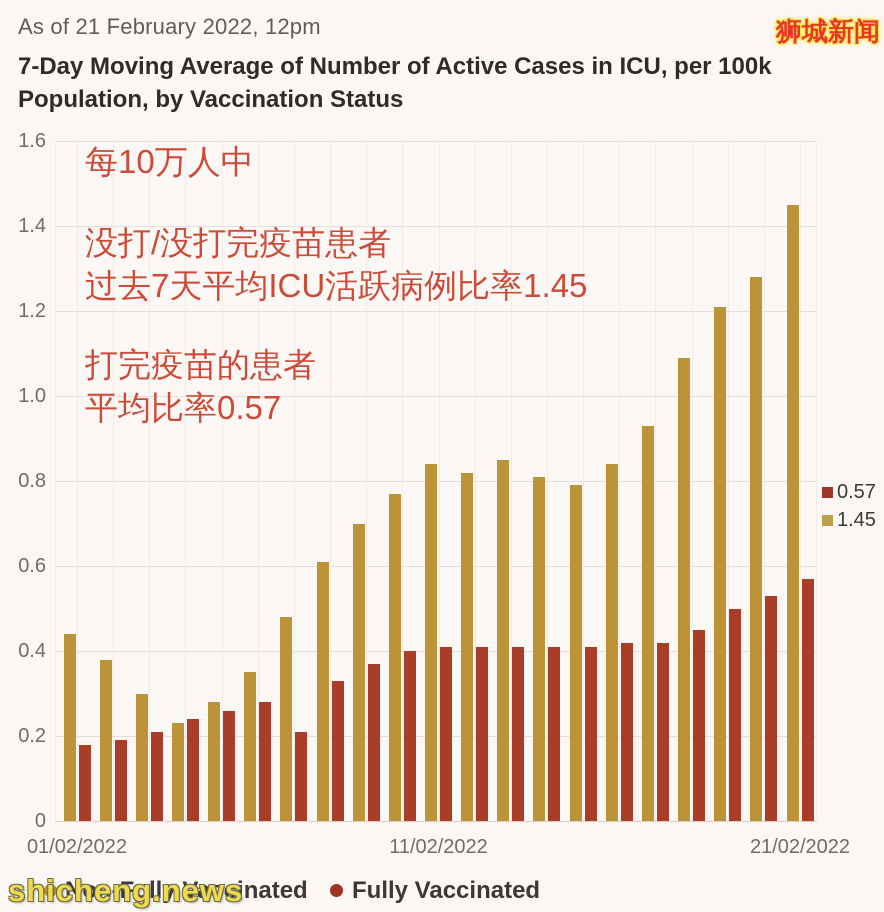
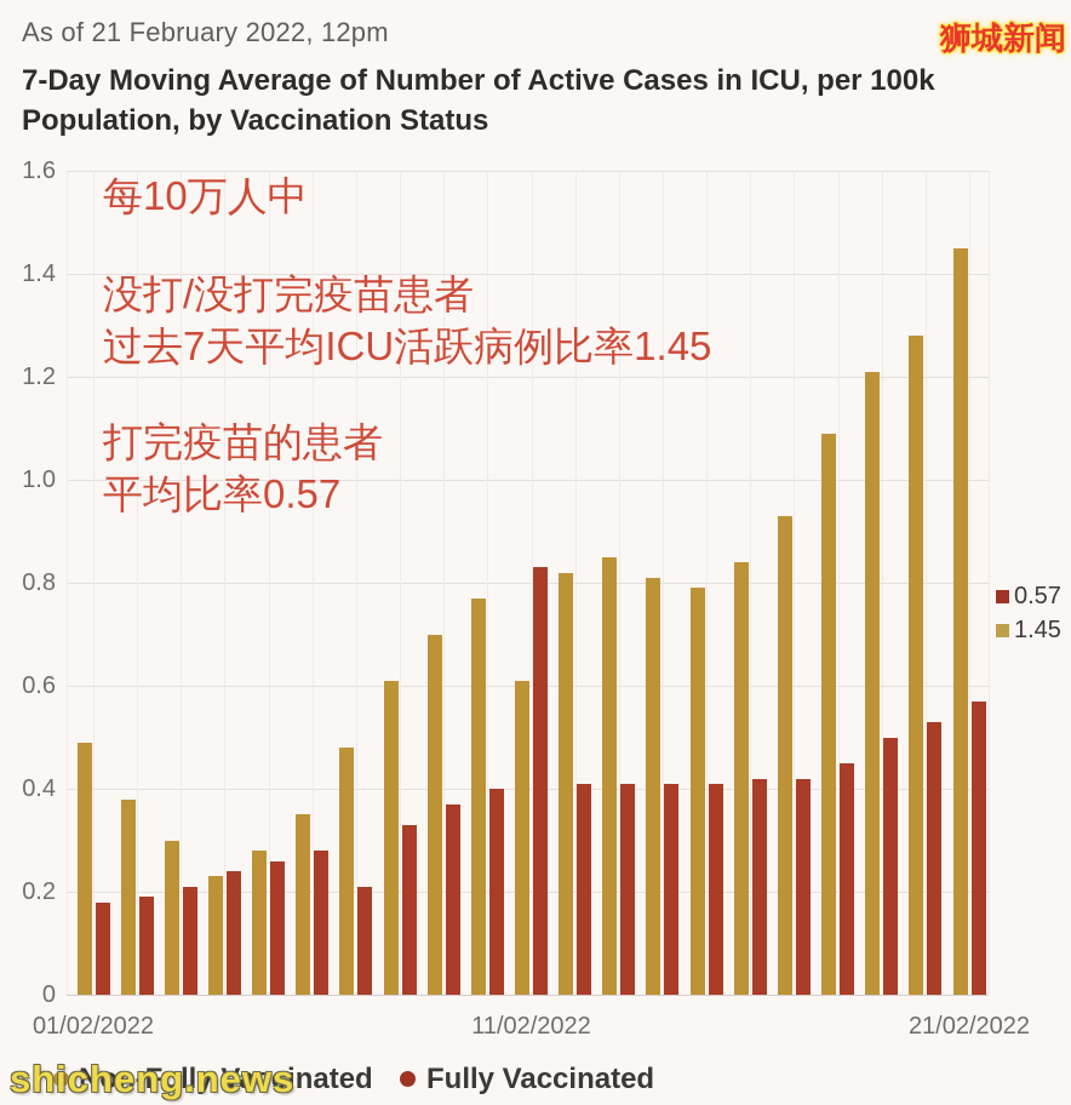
Non-Fully Vaccinated/01/02/2022: 0.44 -> 0.49
Non-Fully Vaccinated/11/02/2022: 0.84 -> 0.61
Fully Vaccinated/11/02/2022: 0.41 -> 0.83
